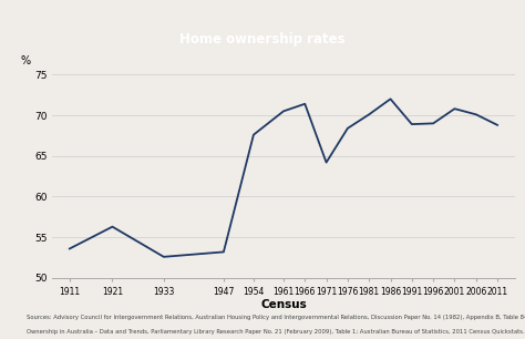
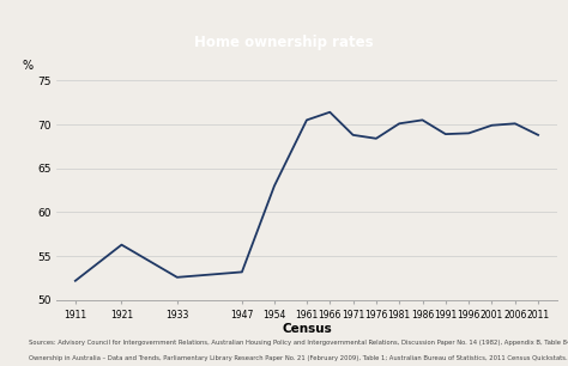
1911: 53.6 -> 52.2
1954: 67.6 -> 63.0
1971: 64.2 -> 68.8
1986: 72.0 -> 70.5
2001: 70.8 -> 69.9
